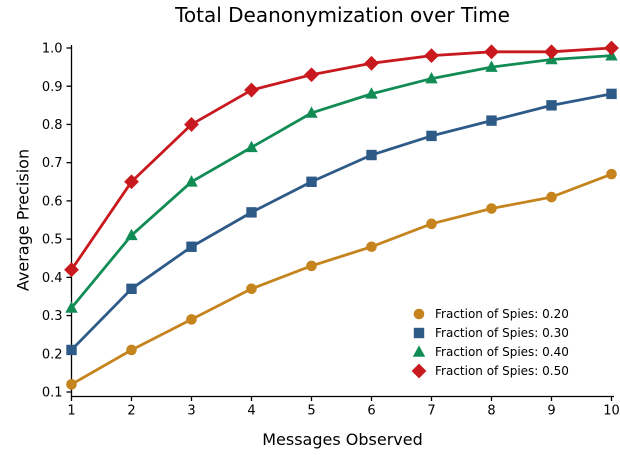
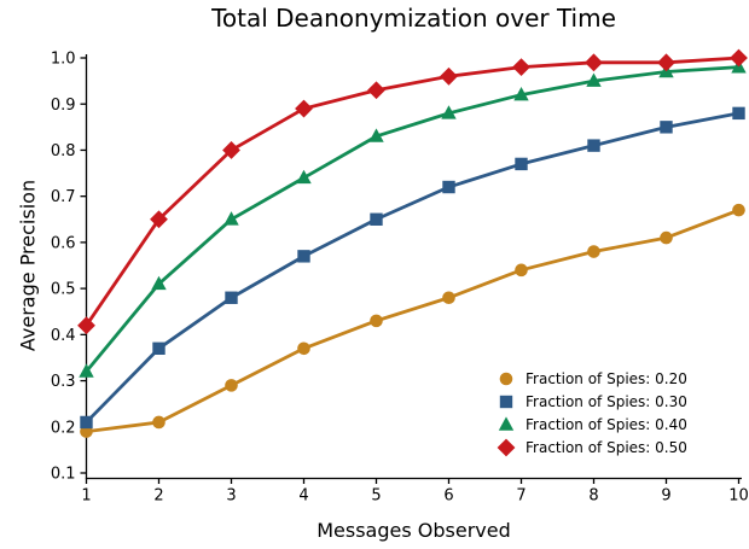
Fraction of Spies: 0.20/1: 0.12 -> 0.19
